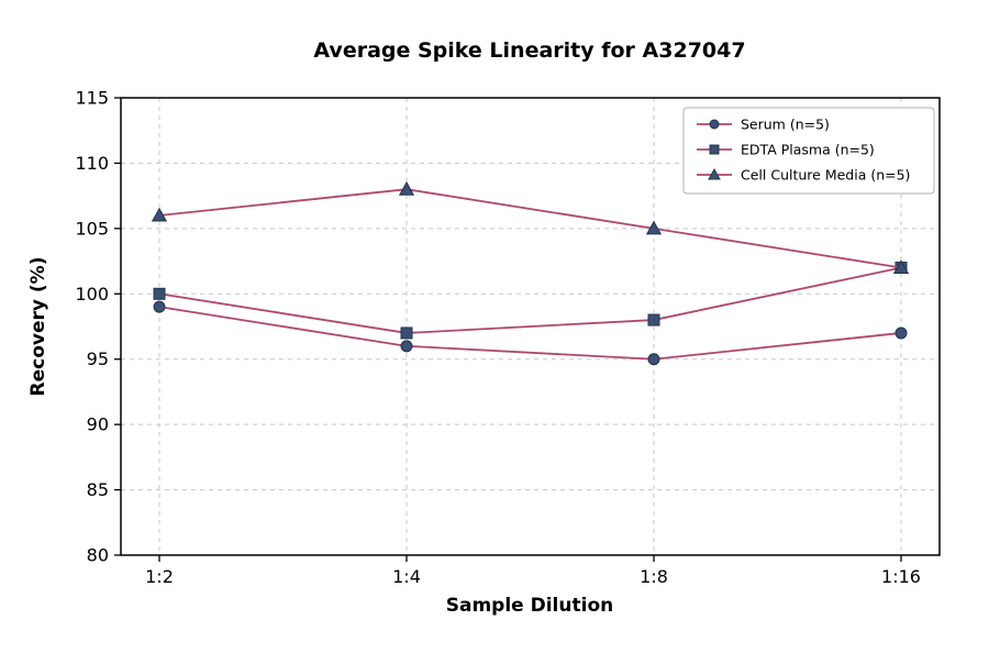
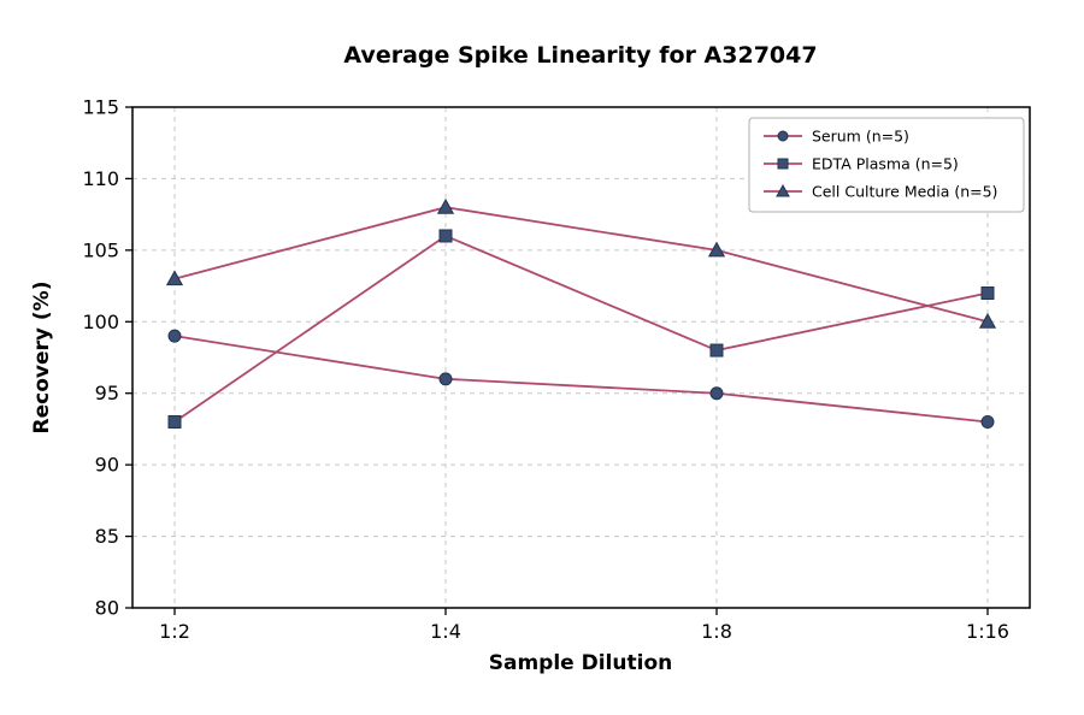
EDTA Plasma (n=5)/1:2: 100 -> 93
Cell Culture Media (n=5)/1:2: 106 -> 103
EDTA Plasma (n=5)/1:4: 97 -> 106
Serum (n=5)/1:16: 97 -> 93
Cell Culture Media (n=5)/1:16: 102 -> 100
